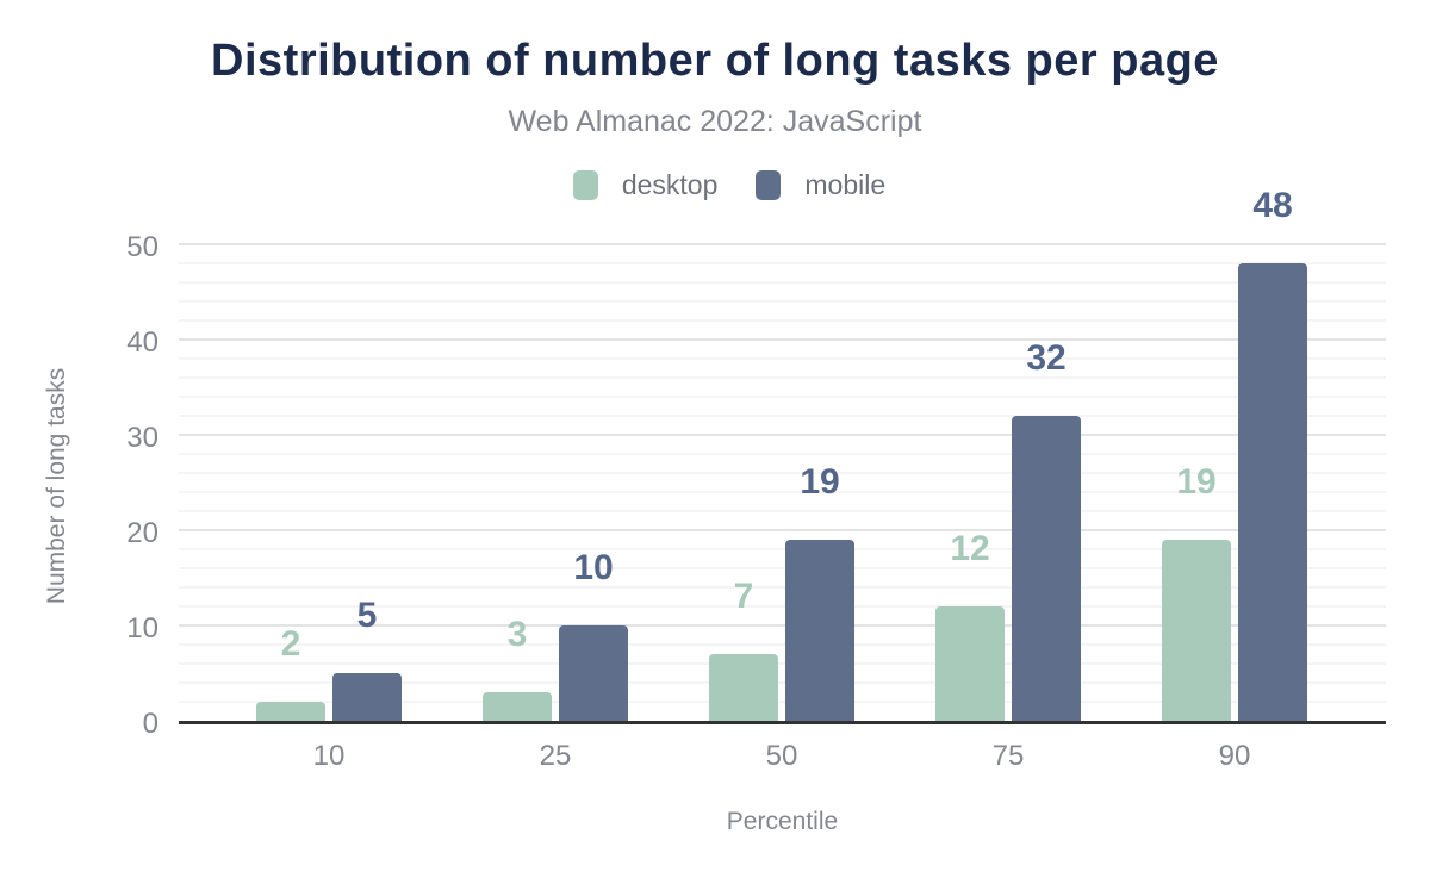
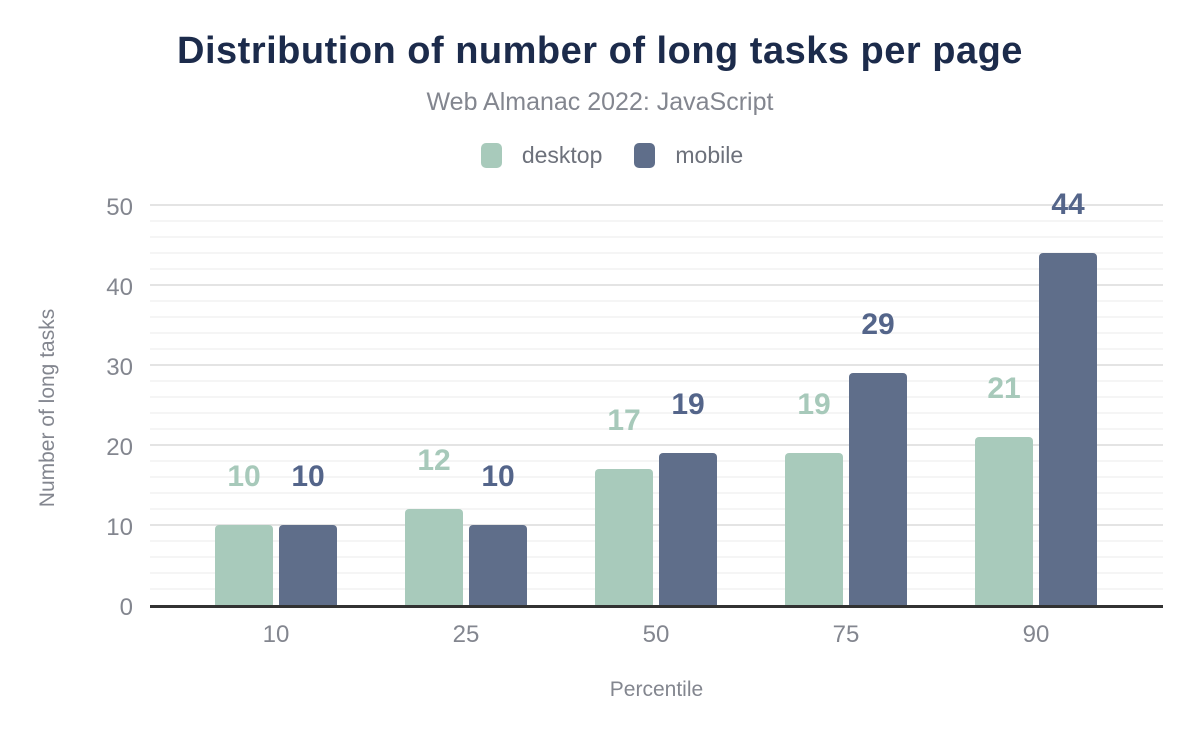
desktop/10: 2 -> 10
mobile/10: 5 -> 10
desktop/25: 3 -> 12
desktop/50: 7 -> 17
desktop/75: 12 -> 19
mobile/75: 32 -> 29
desktop/90: 19 -> 21
mobile/90: 48 -> 44
